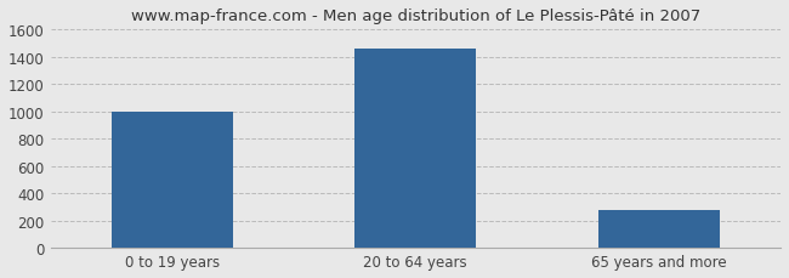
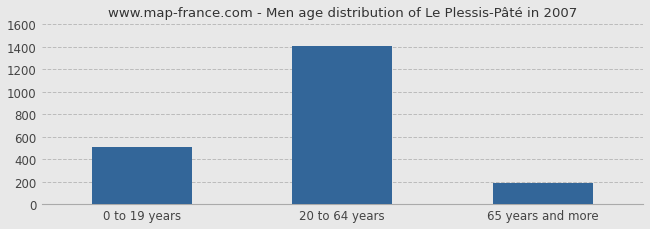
0 to 19 years: 1000 -> 510
20 to 64 years: 1460 -> 1410
65 years and more: 280 -> 190
